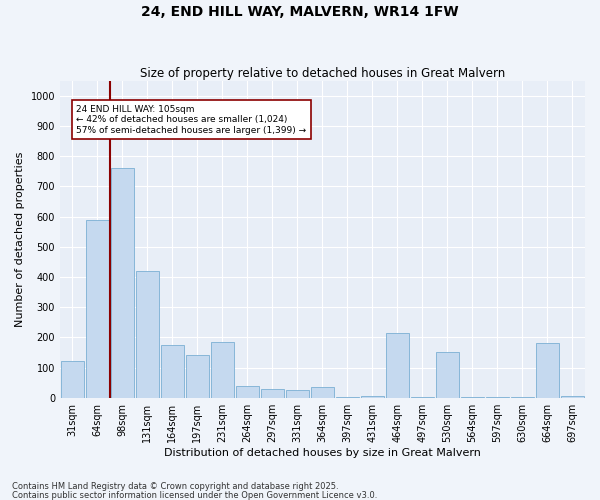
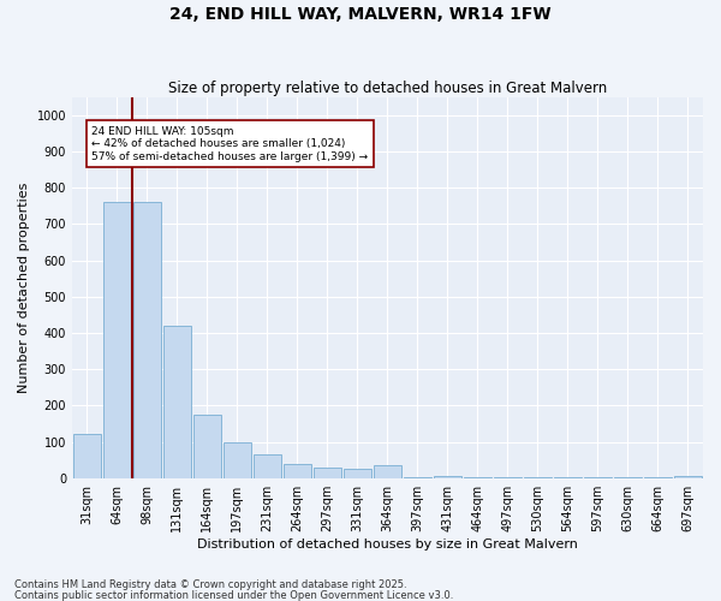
64sqm: 590 -> 760
197sqm: 140 -> 100
231sqm: 185 -> 65
464sqm: 215 -> 2
530sqm: 150 -> 2
664sqm: 180 -> 2
